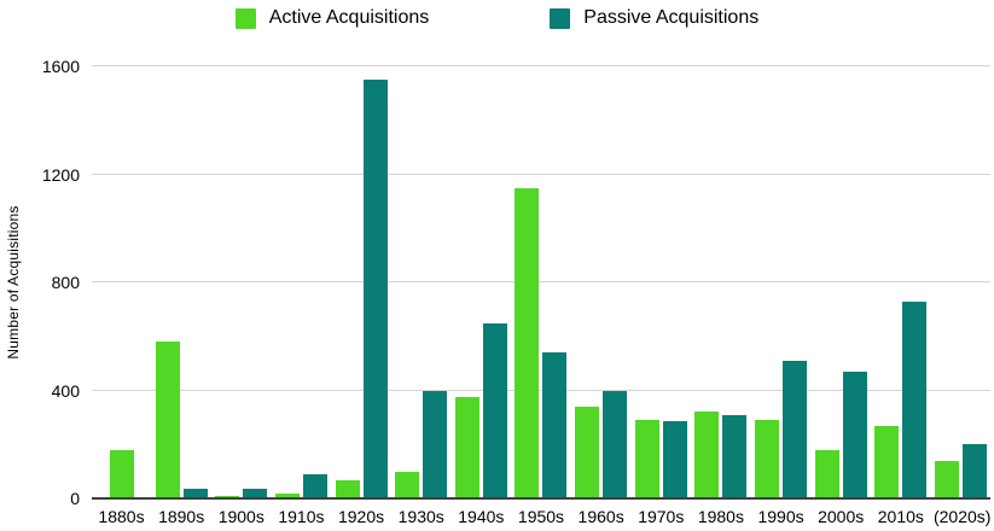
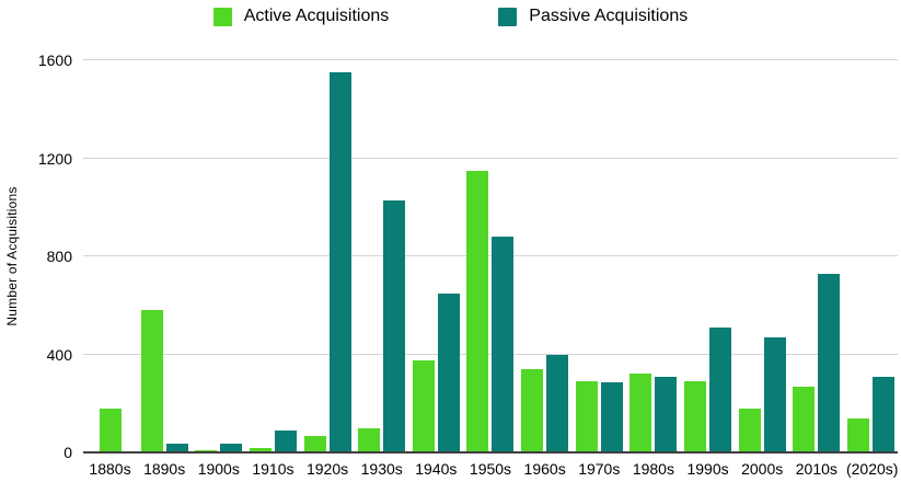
Passive Acquisitions/1930s: 400 -> 1030
Passive Acquisitions/1950s: 540 -> 880
Passive Acquisitions/(2020s): 200 -> 310
